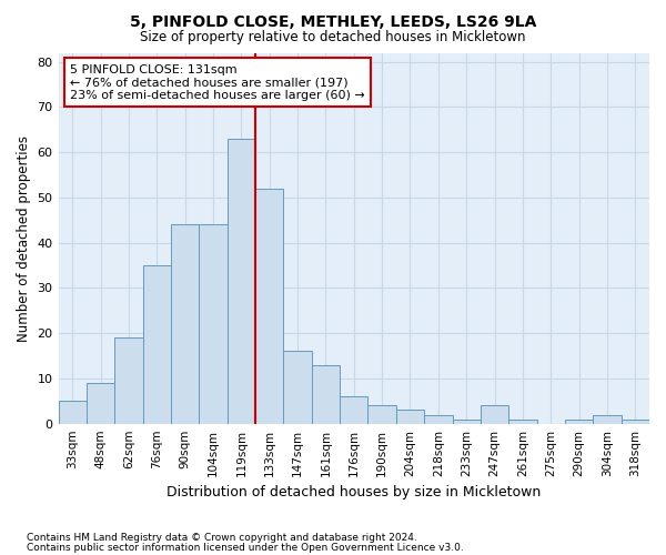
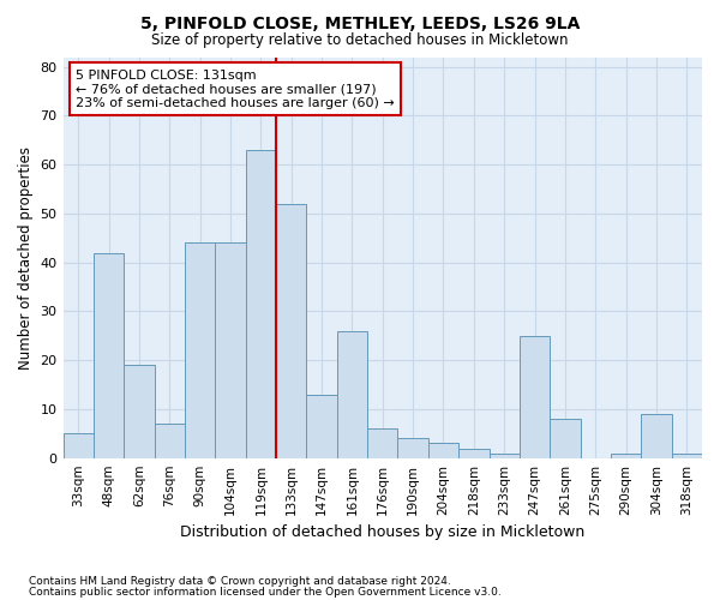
48sqm: 9 -> 42
76sqm: 35 -> 7
147sqm: 16 -> 13
161sqm: 13 -> 26
247sqm: 4 -> 25
261sqm: 1 -> 8
304sqm: 2 -> 9
